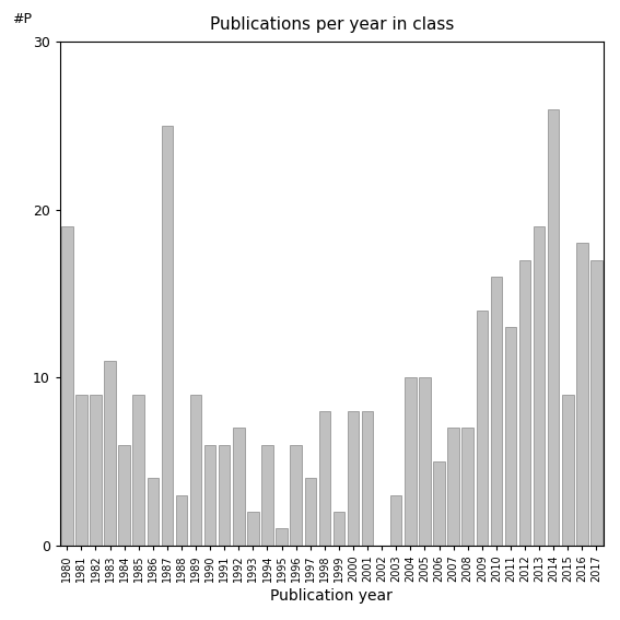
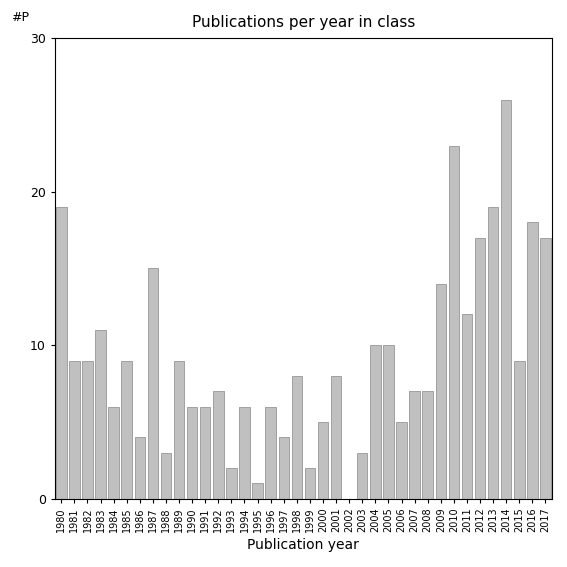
1987: 25 -> 15
2000: 8 -> 5
2010: 16 -> 23
2011: 13 -> 12
